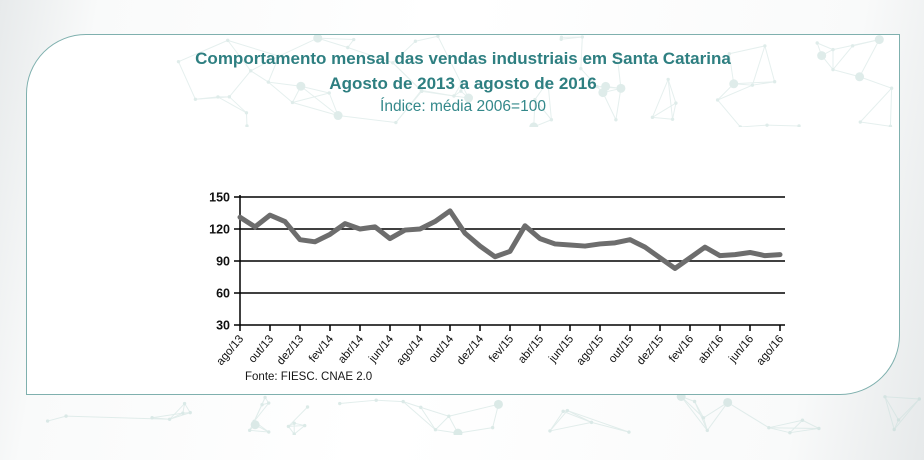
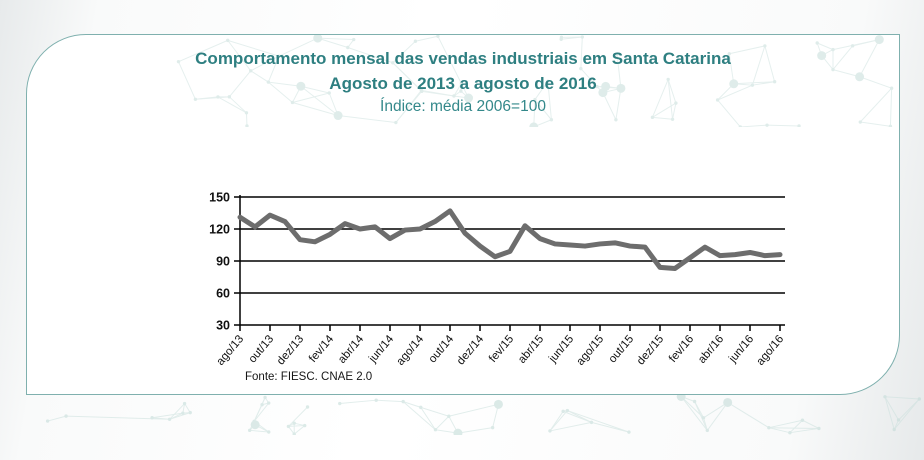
out/15: 110 -> 104
dez/15: 93 -> 84
